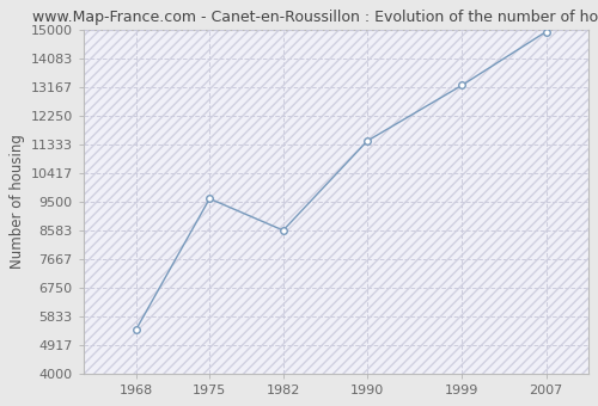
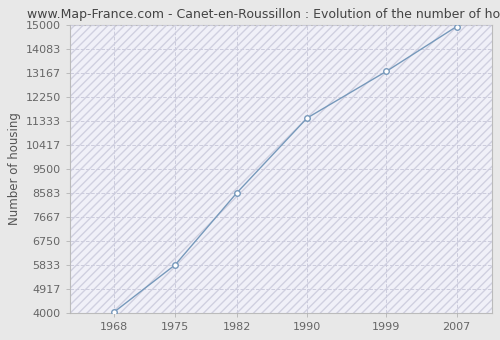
1968: 5400 -> 4010
1975: 9600 -> 5830
